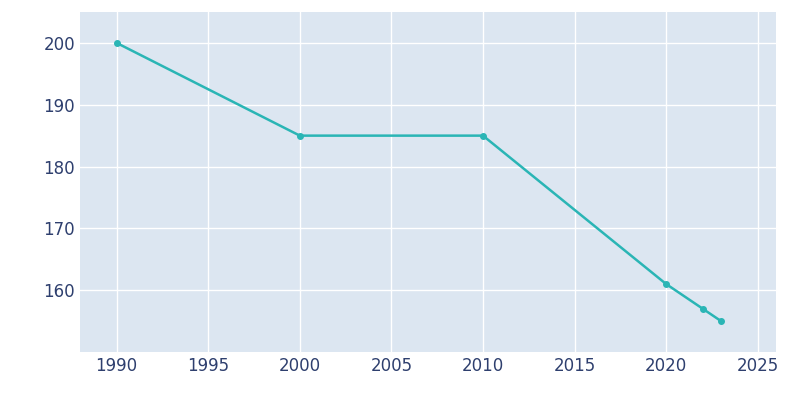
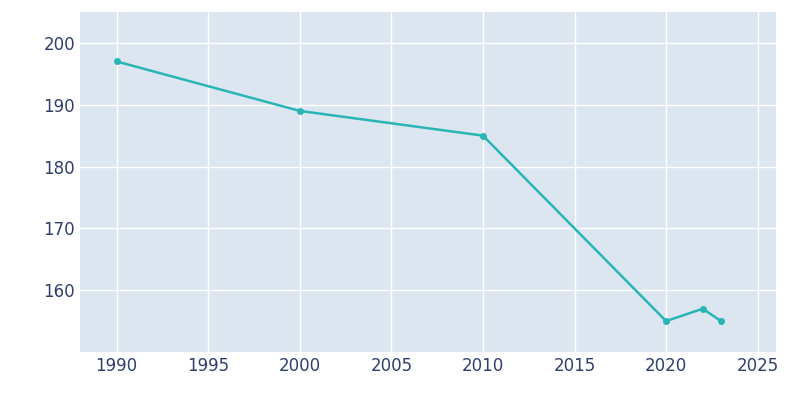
1990: 200 -> 197
2000: 185 -> 189
2020: 161 -> 155
